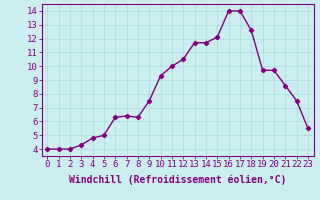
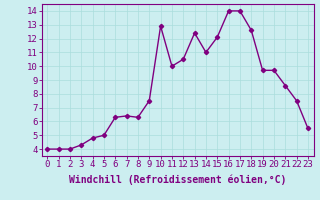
10: 9.3 -> 12.9
13: 11.7 -> 12.4
14: 11.7 -> 11.0
